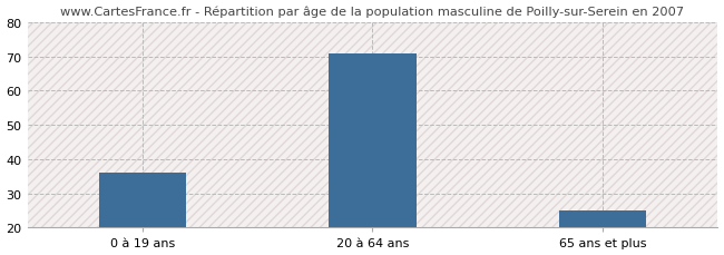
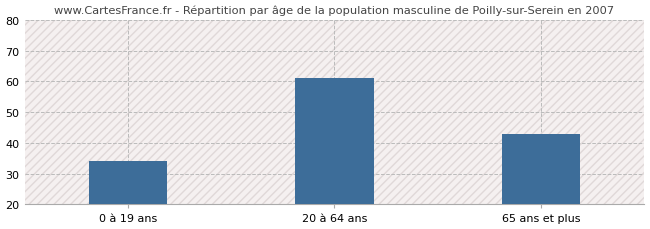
0 à 19 ans: 36 -> 34
20 à 64 ans: 71 -> 61
65 ans et plus: 25 -> 43
